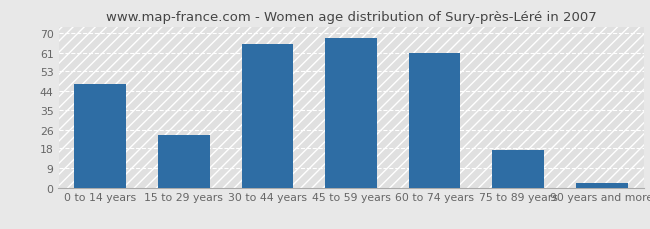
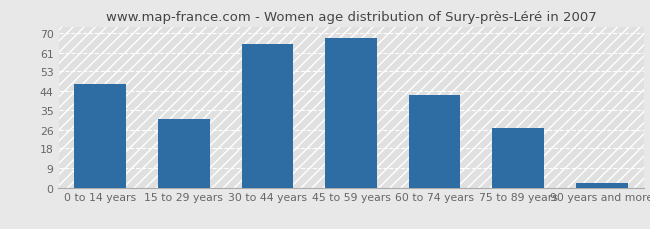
15 to 29 years: 24 -> 31
60 to 74 years: 61 -> 42
75 to 89 years: 17 -> 27
